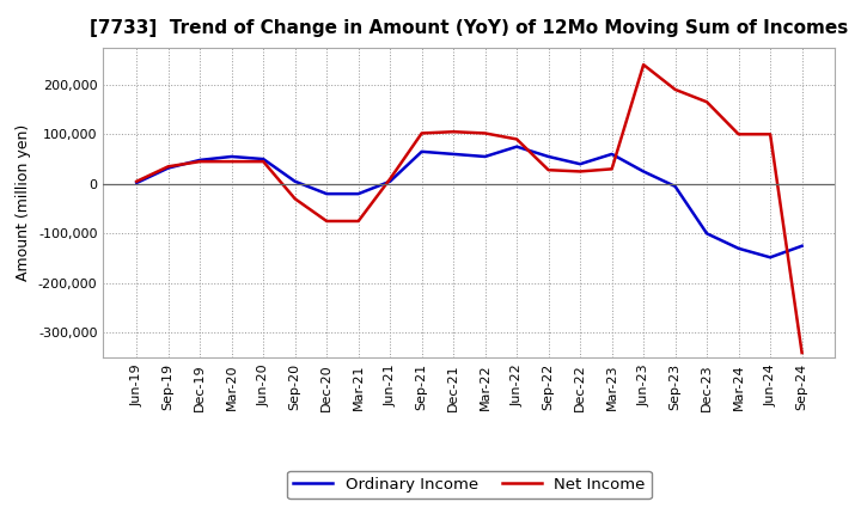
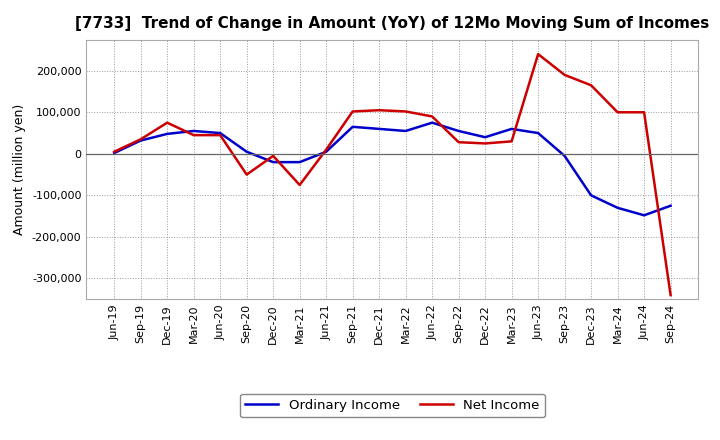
Net Income/Dec-19: 45,000 -> 75,000
Net Income/Sep-20: -30,000 -> -50,000
Net Income/Dec-20: -75,000 -> -5,000
Ordinary Income/Jun-23: 25,000 -> 50,000
